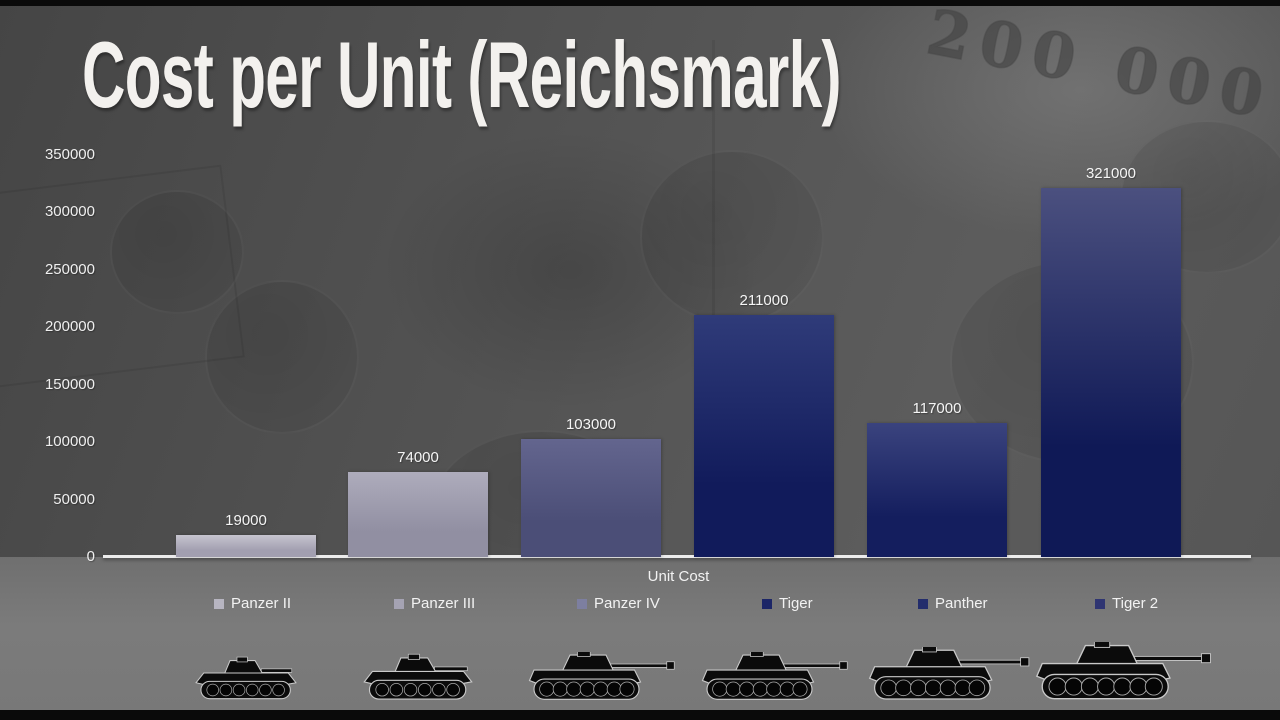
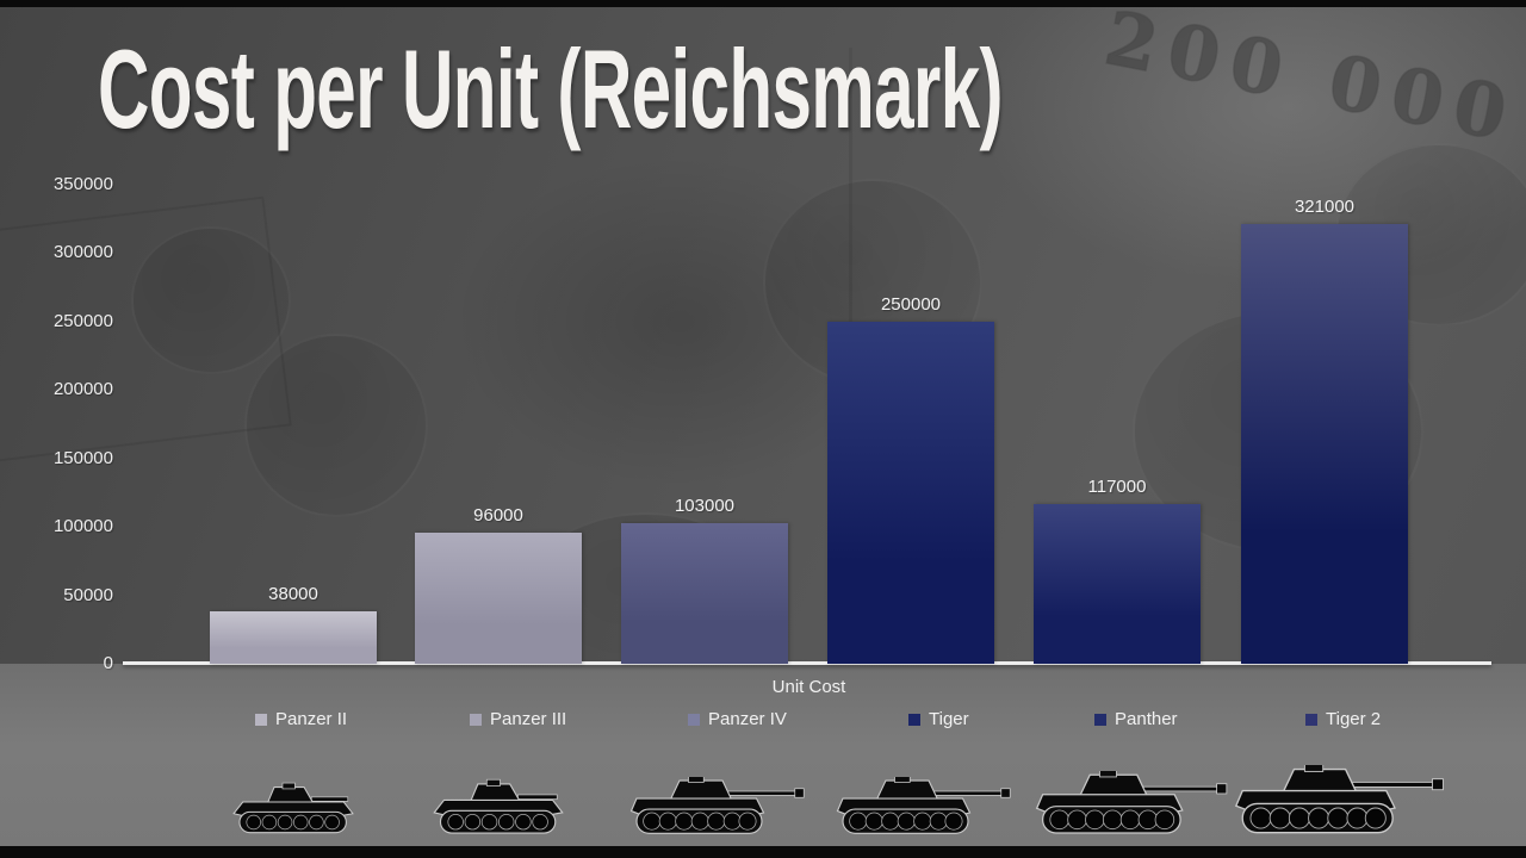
Panzer II: 19000 -> 38000
Panzer III: 74000 -> 96000
Tiger: 211000 -> 250000
